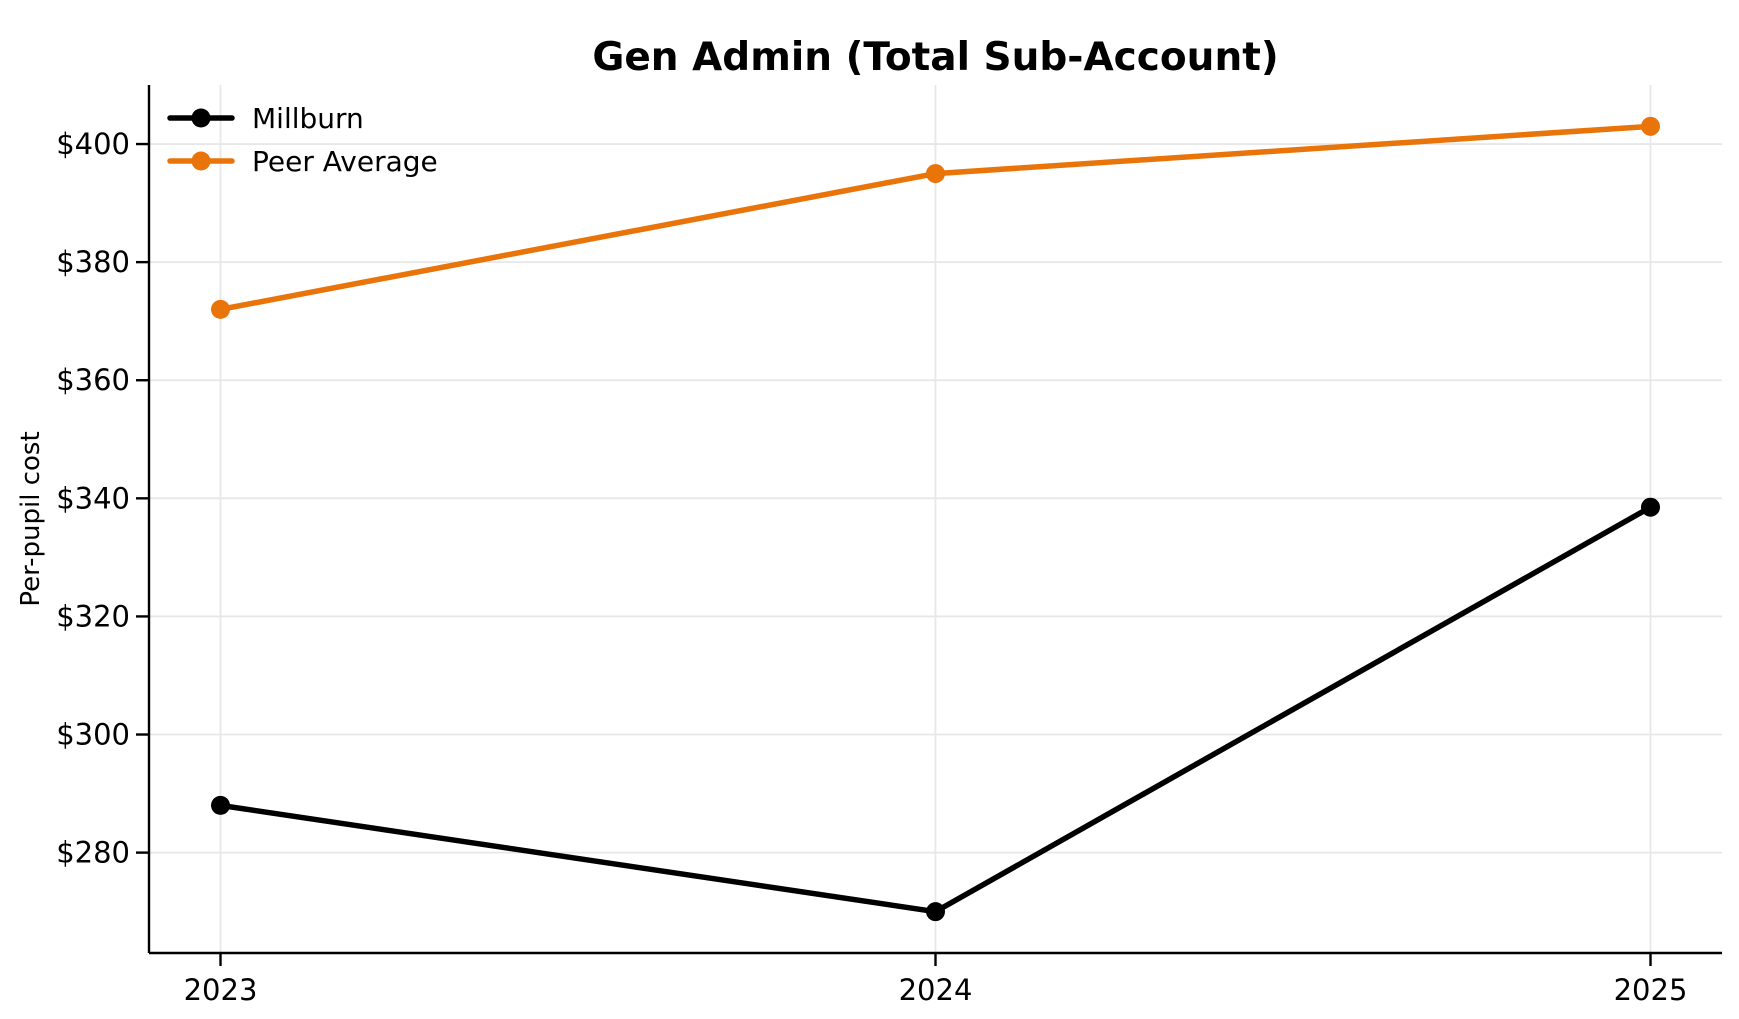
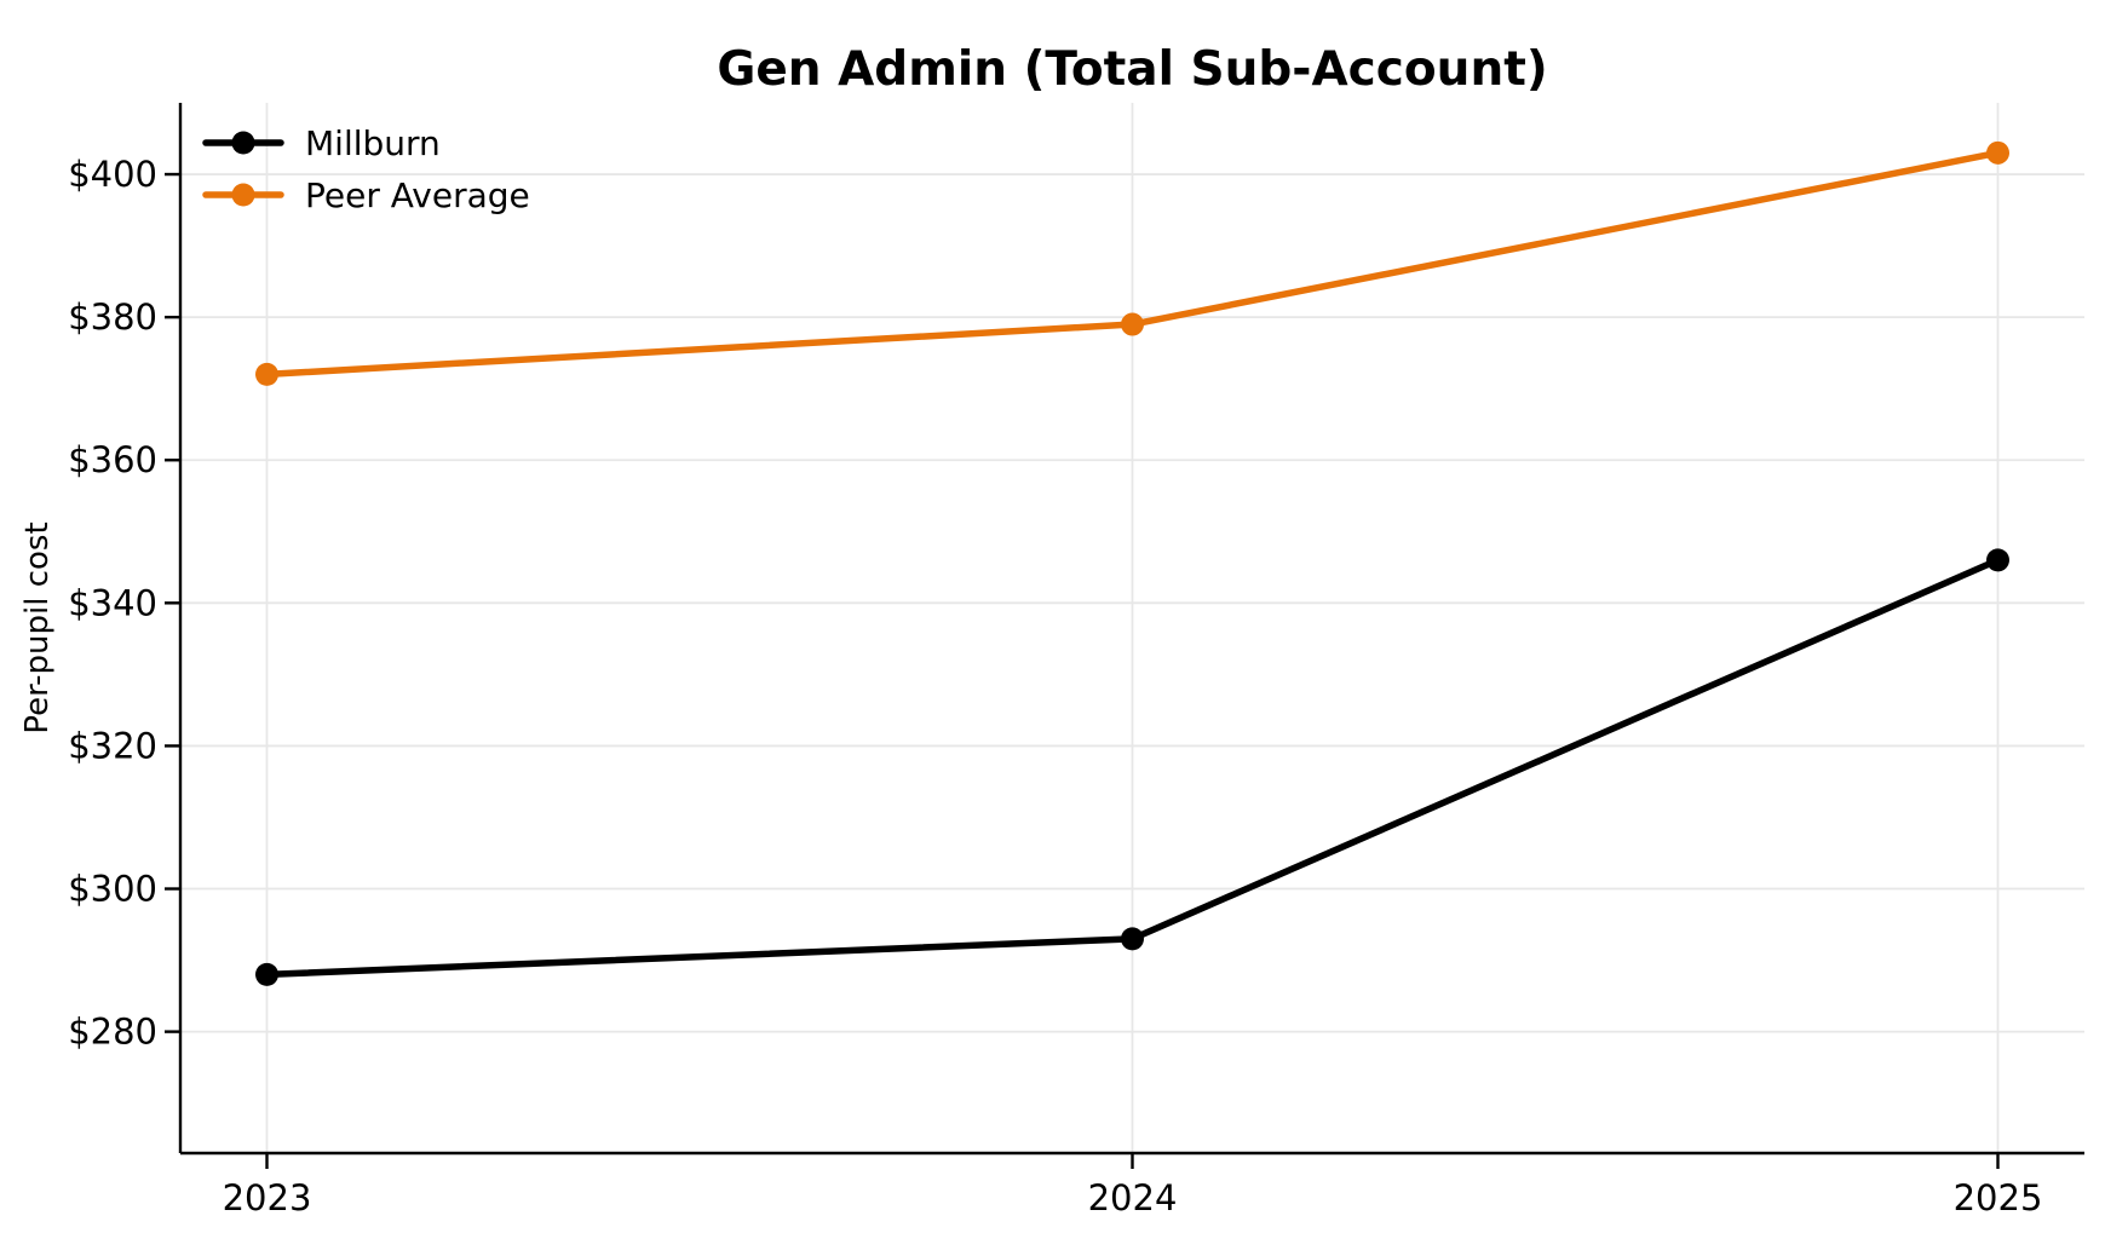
Millburn/2024: $270 -> $293
Peer Average/2024: $395 -> $379
Millburn/2025: $338 -> $346
